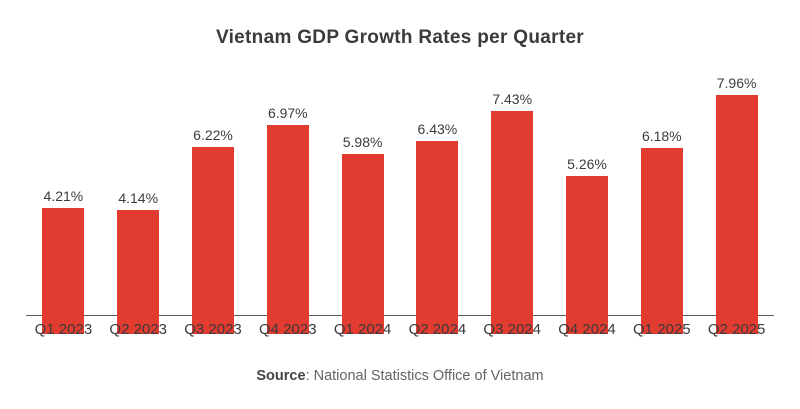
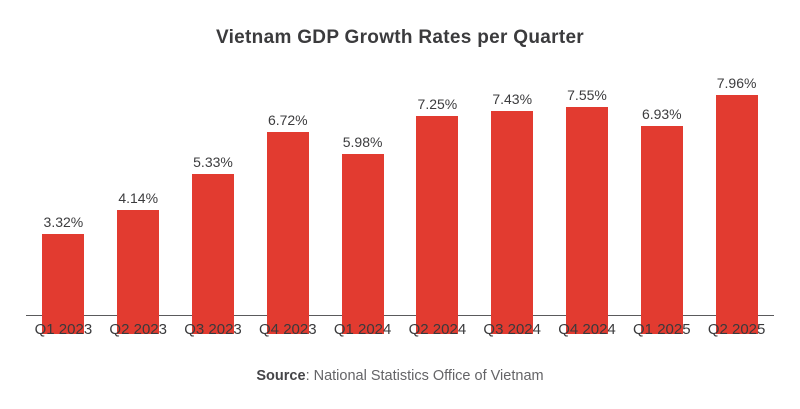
Q1 2023: 4.21% -> 3.32%
Q3 2023: 6.22% -> 5.33%
Q4 2023: 6.97% -> 6.72%
Q2 2024: 6.43% -> 7.25%
Q4 2024: 5.26% -> 7.55%
Q1 2025: 6.18% -> 6.93%
